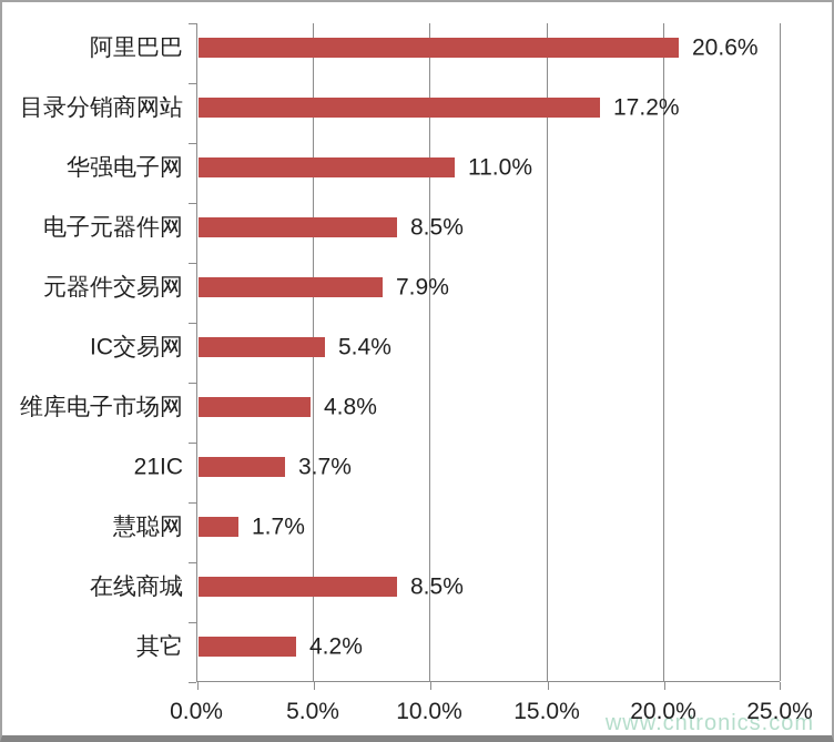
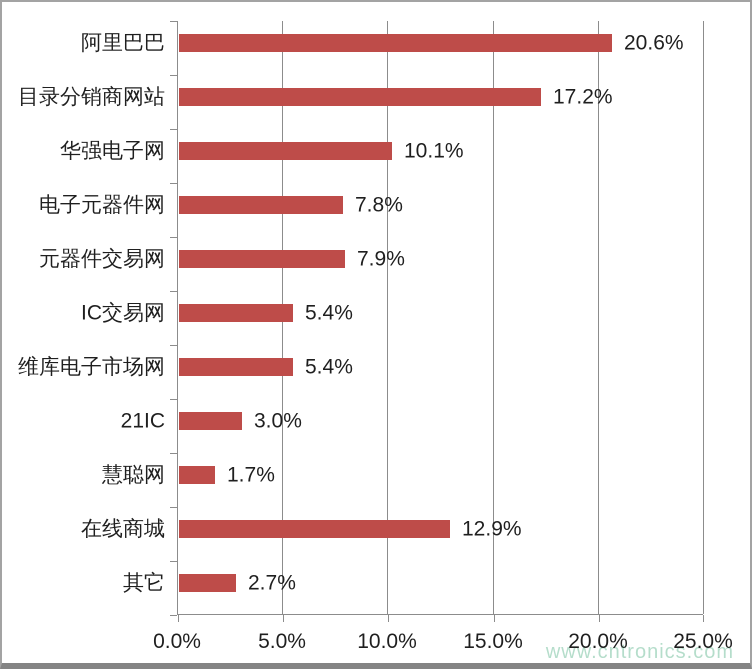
华强电子网: 11.0% -> 10.1%
电子元器件网: 8.5% -> 7.8%
维库电子市场网: 4.8% -> 5.4%
21IC: 3.7% -> 3.0%
在线商城: 8.5% -> 12.9%
其它: 4.2% -> 2.7%
